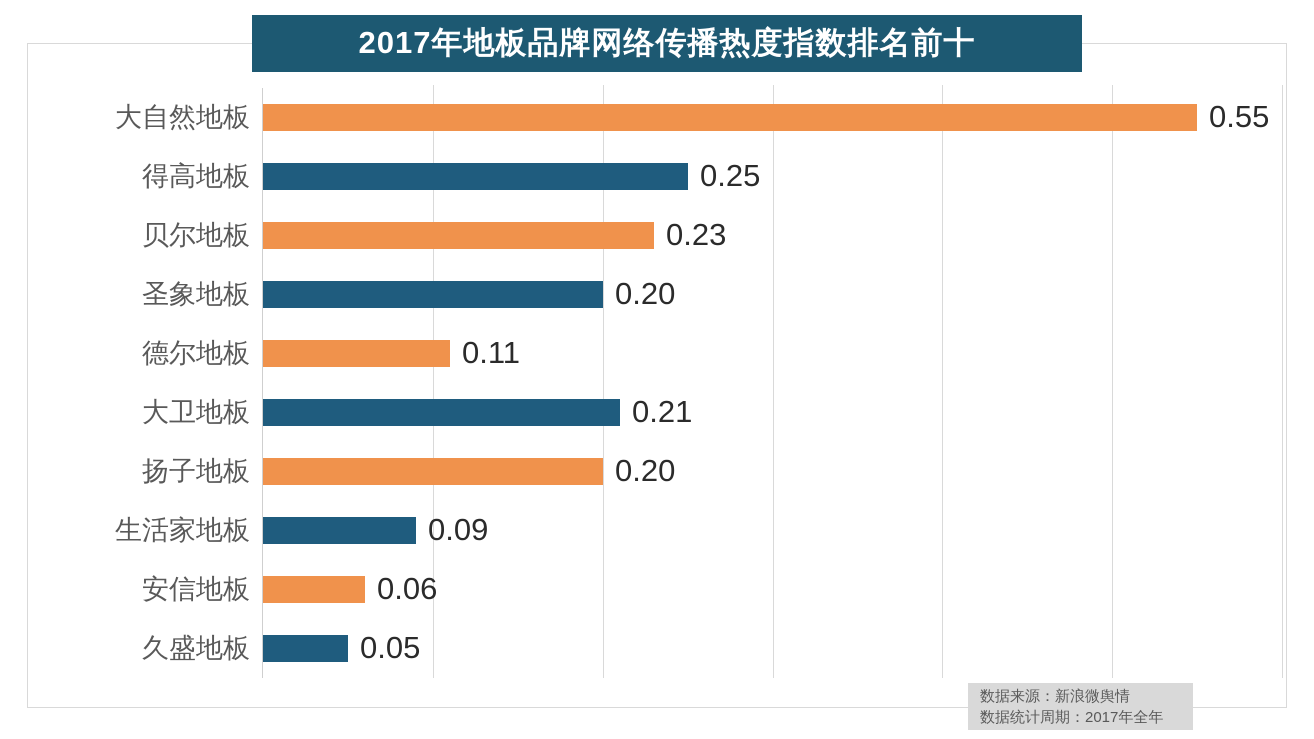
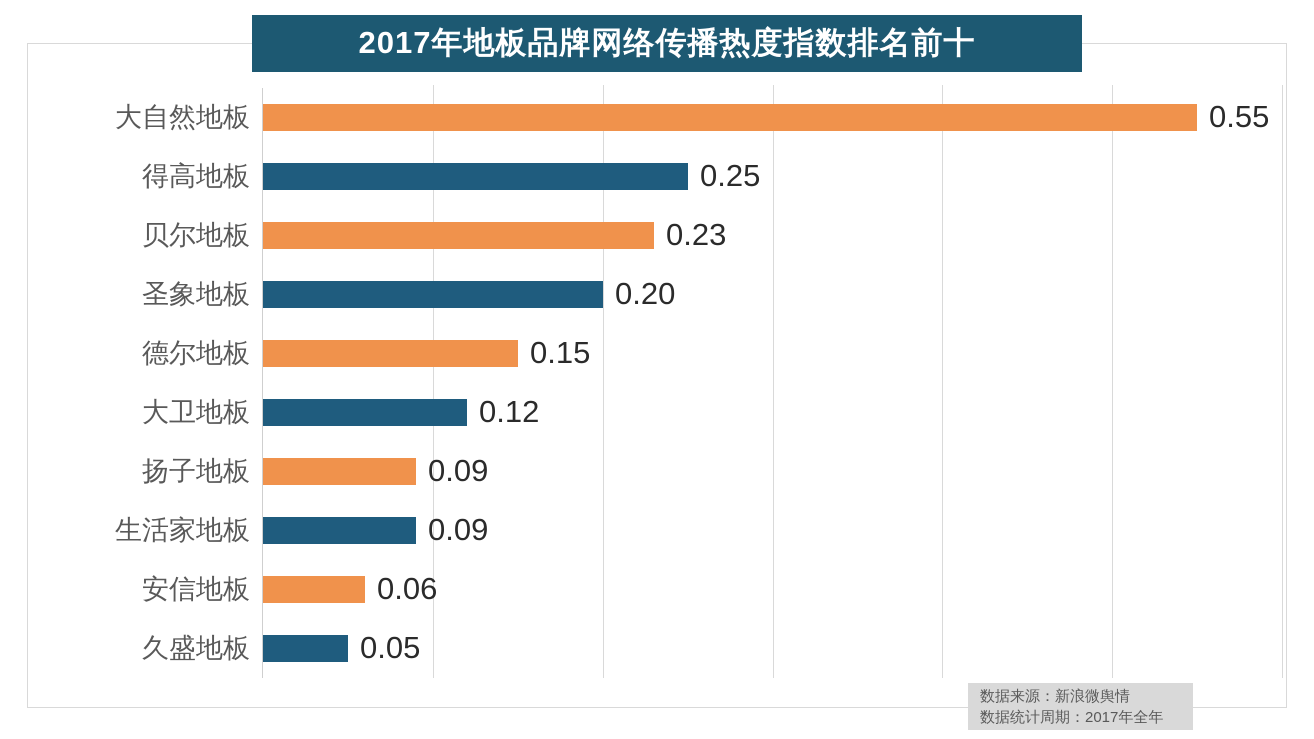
德尔地板: 0.11 -> 0.15
大卫地板: 0.21 -> 0.12
扬子地板: 0.20 -> 0.09
